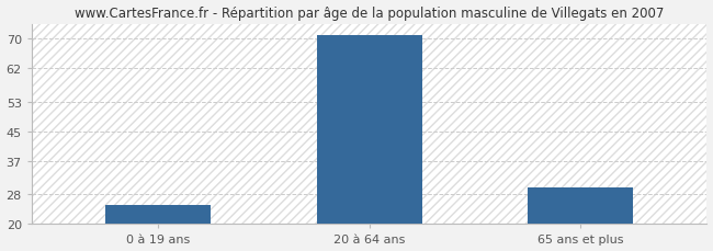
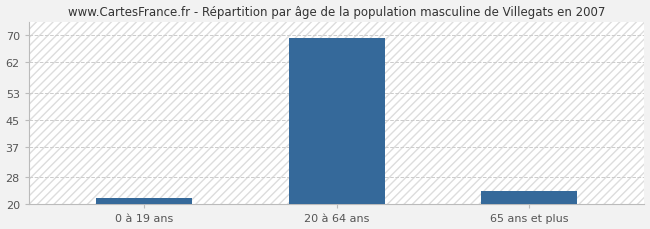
0 à 19 ans: 25 -> 22
20 à 64 ans: 71 -> 69
65 ans et plus: 30 -> 24
